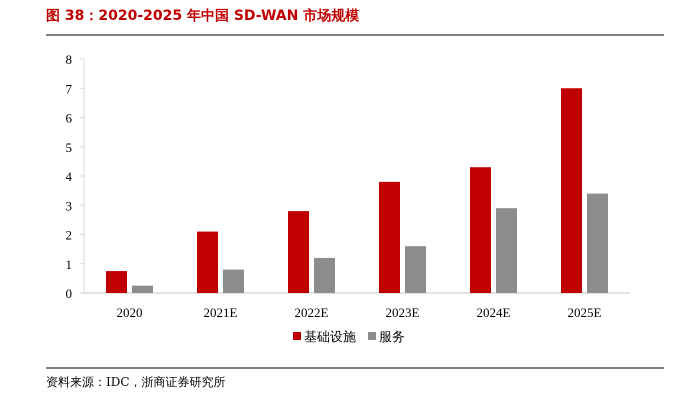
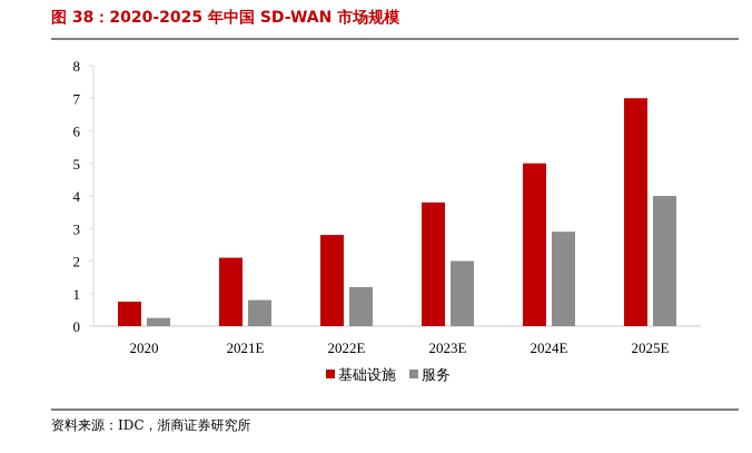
服务/2023E: 1.6 -> 2.0
基础设施/2024E: 4.3 -> 5.0
服务/2025E: 3.4 -> 4.0
